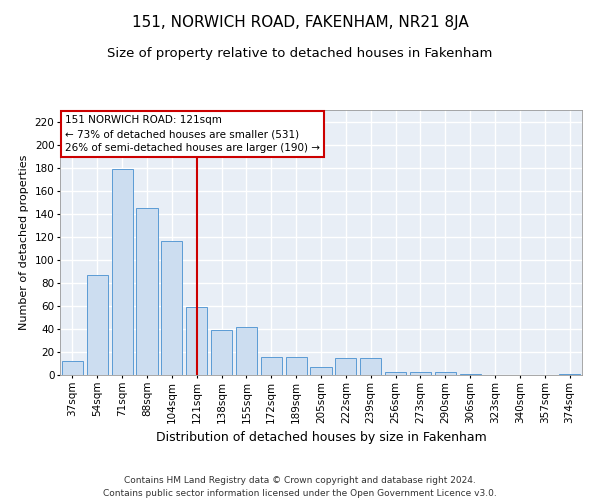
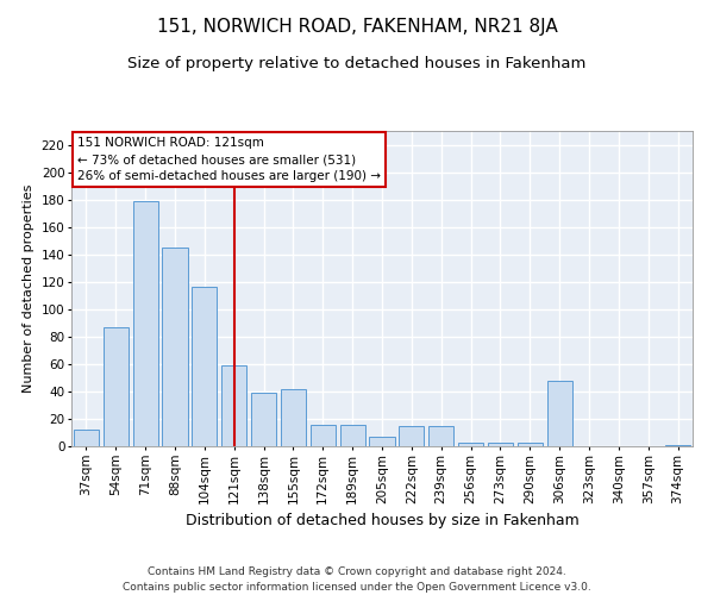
306sqm: 1 -> 48
